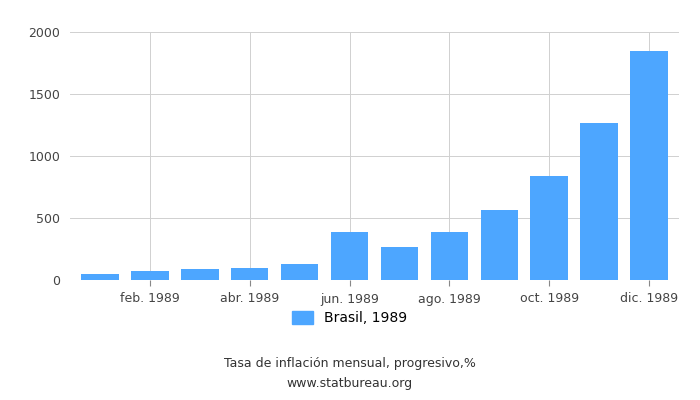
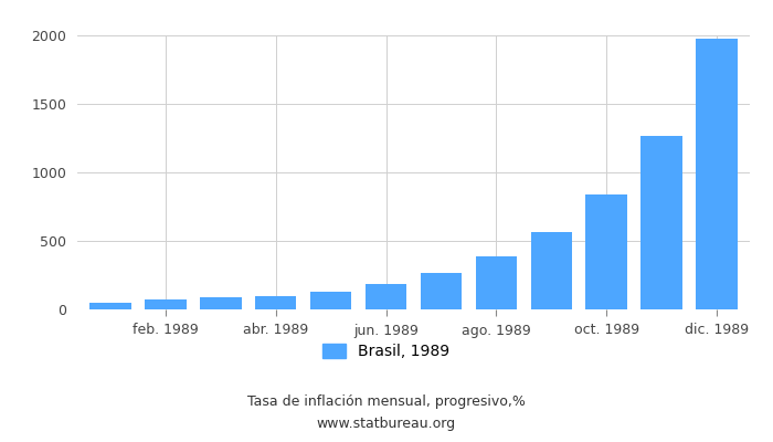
jun. 1989: 390 -> 180
dic. 1989: 1850 -> 1980
